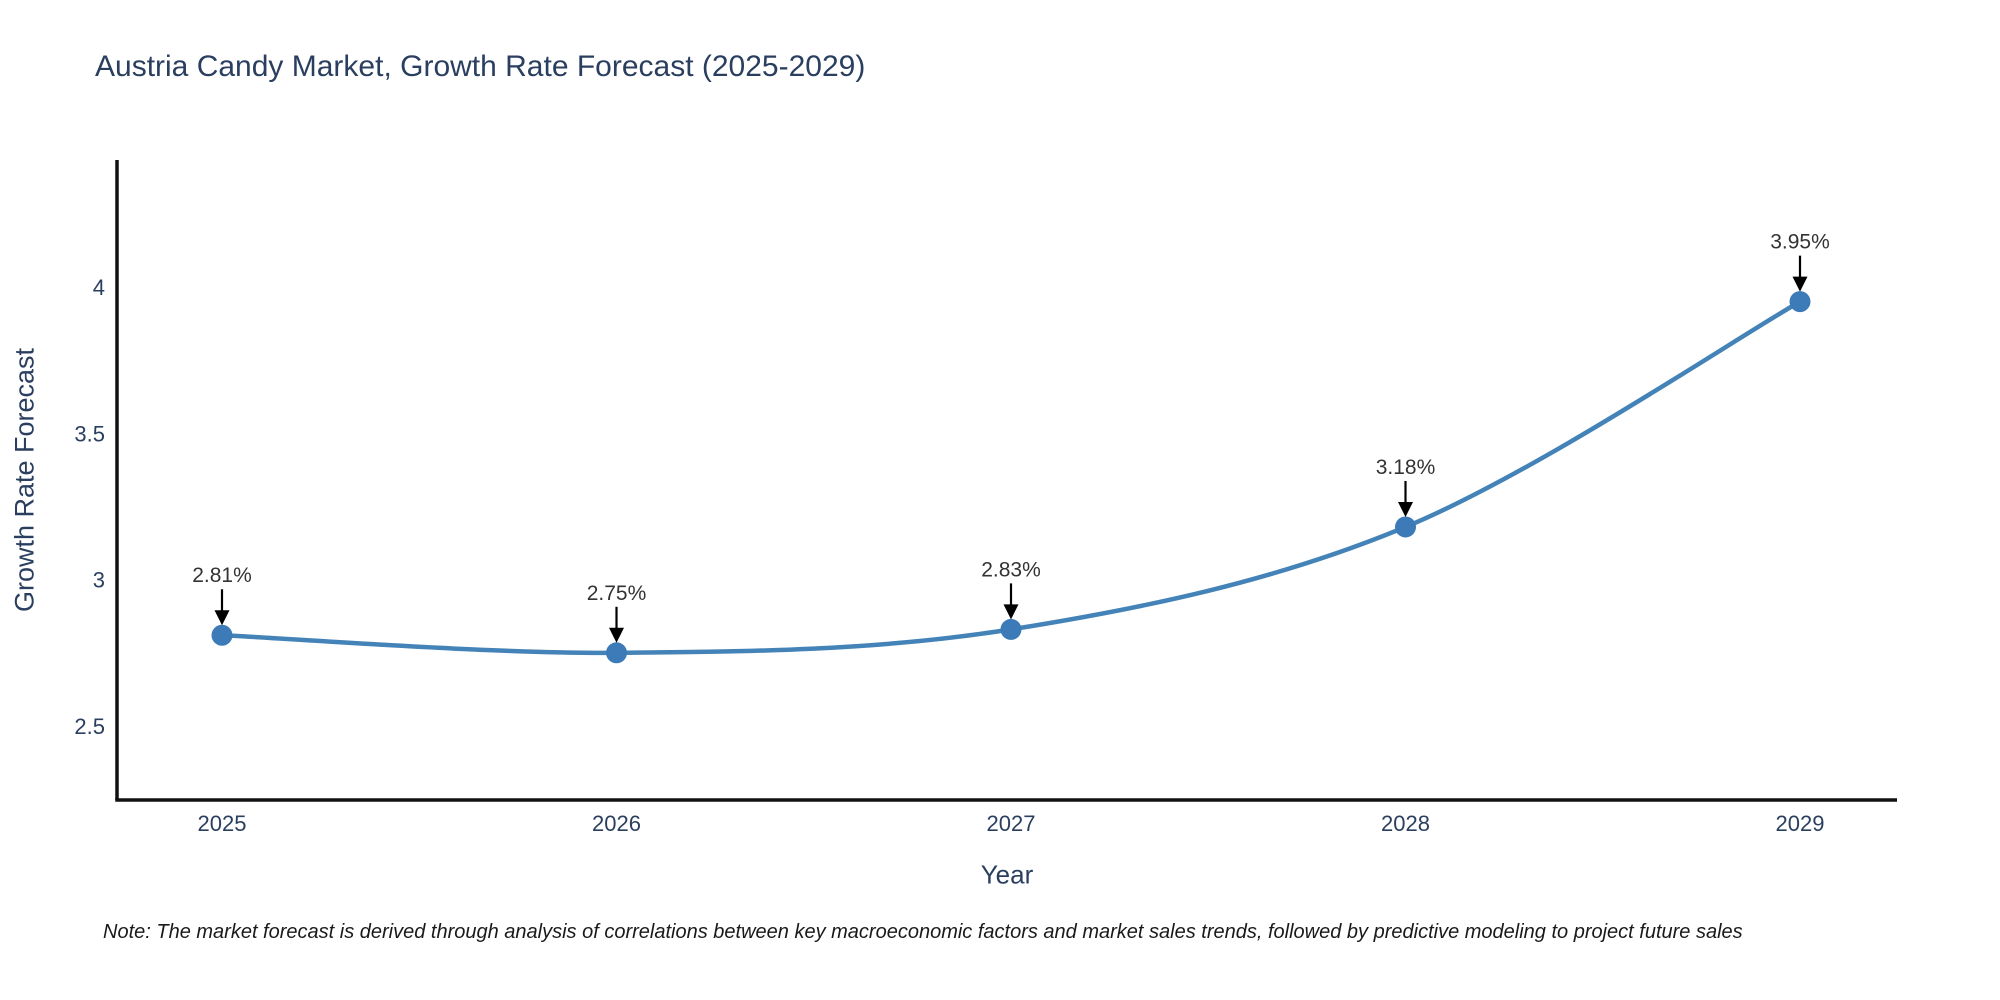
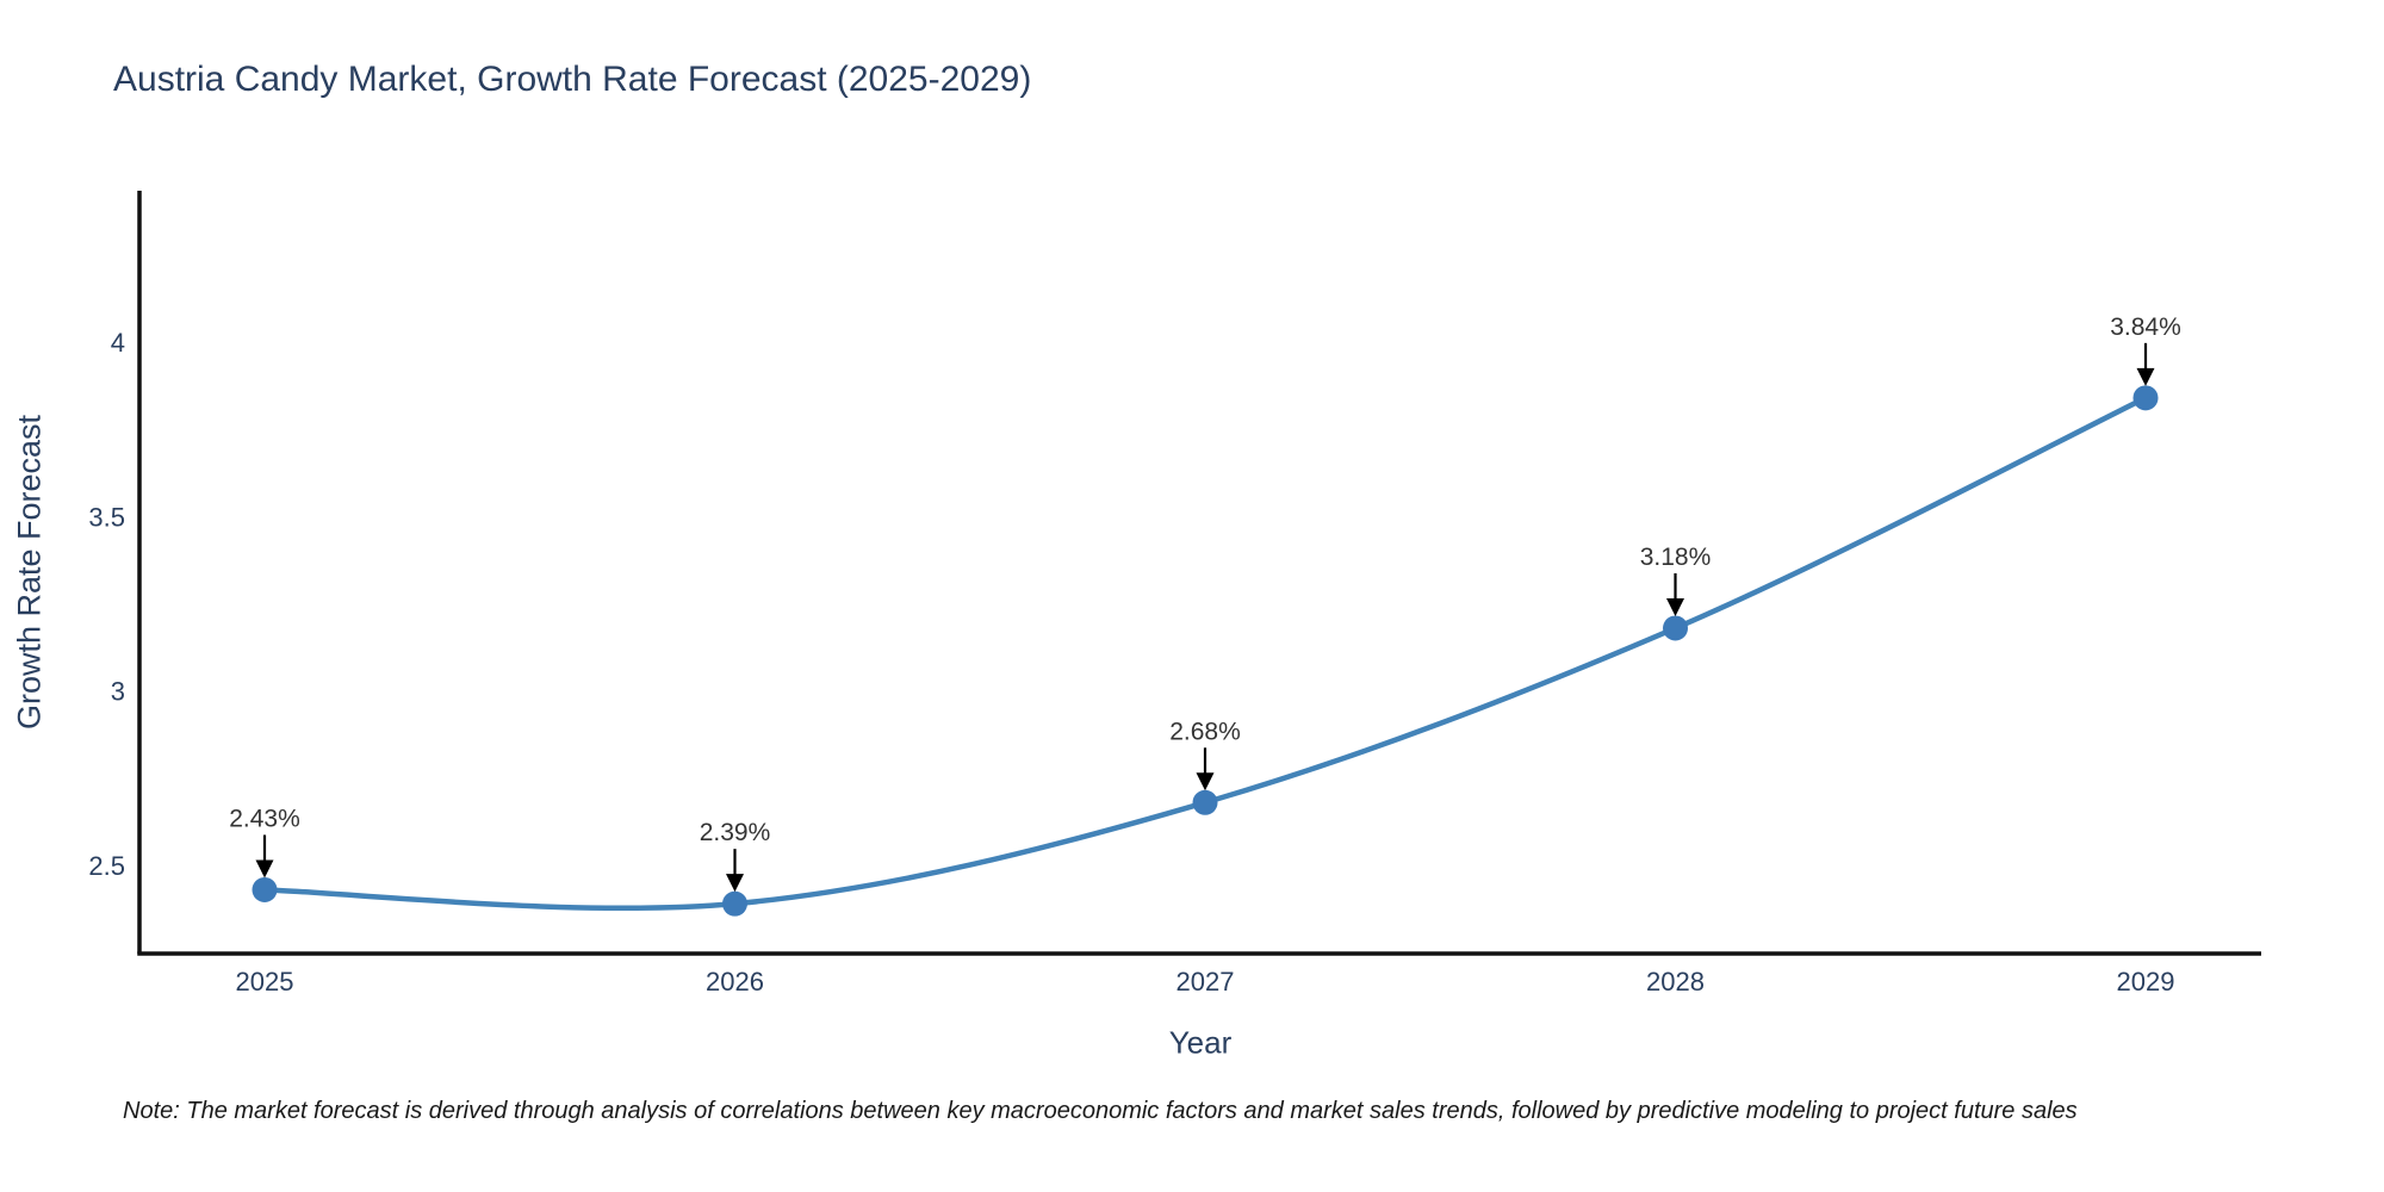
2025: 2.81% -> 2.43%
2026: 2.75% -> 2.39%
2027: 2.83% -> 2.68%
2029: 3.95% -> 3.84%
